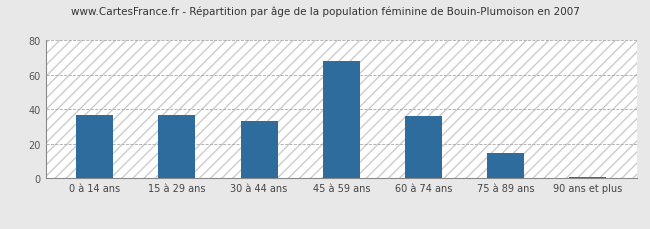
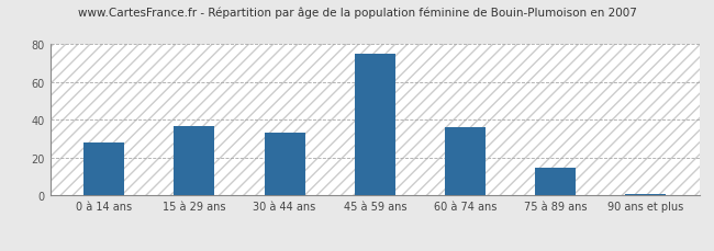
0 à 14 ans: 37 -> 28
45 à 59 ans: 68 -> 75
